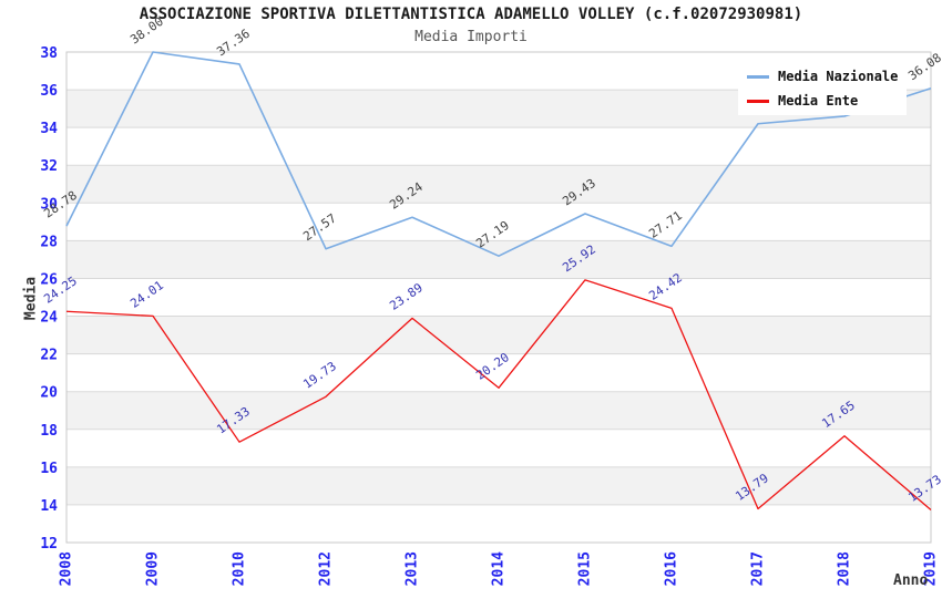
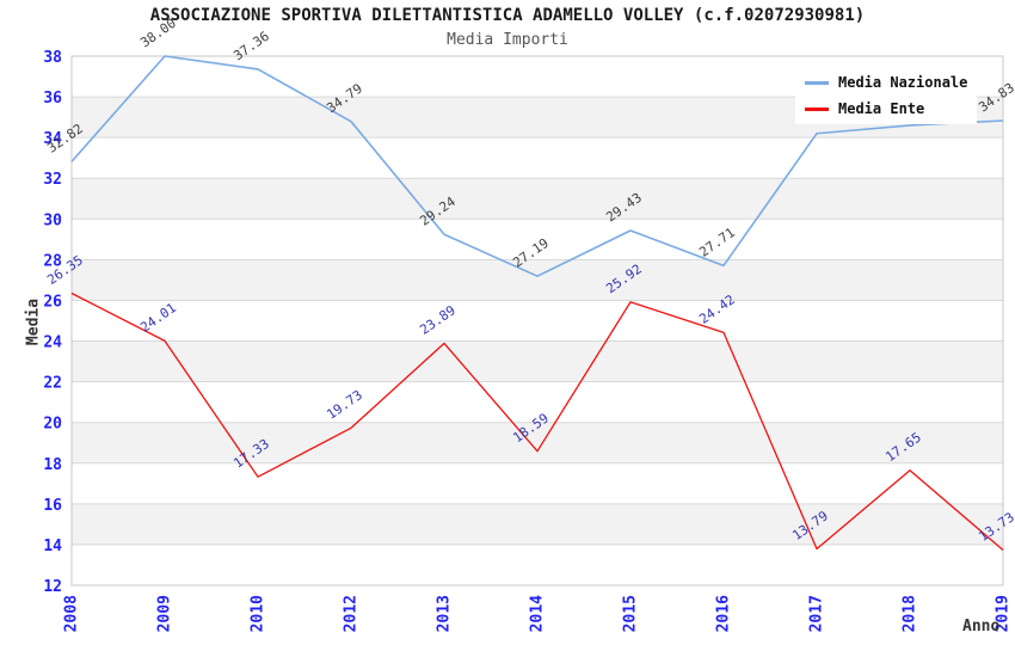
Media Nazionale/2008: 28.78 -> 32.82
Media Ente/2008: 24.25 -> 26.35
Media Nazionale/2012: 27.57 -> 34.79
Media Ente/2014: 20.20 -> 18.59
Media Nazionale/2019: 36.08 -> 34.83
